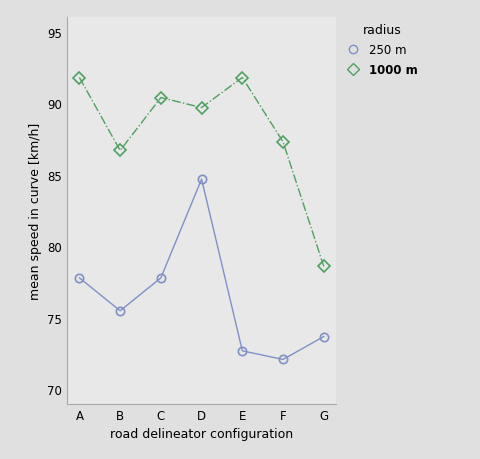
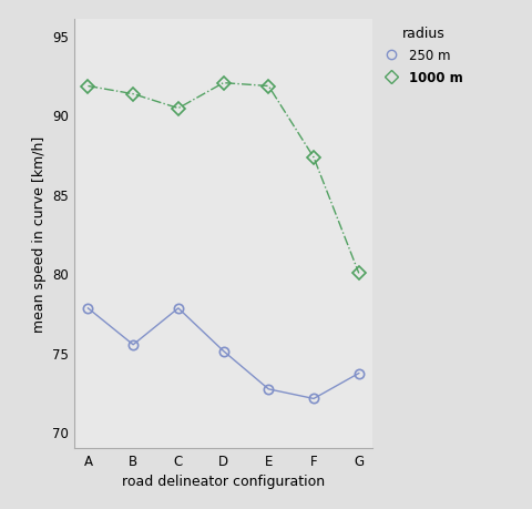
1000 m/B: 86.7 -> 91.3
250 m/D: 84.7 -> 75.1
1000 m/D: 89.7 -> 92.0
1000 m/G: 78.6 -> 80.0
